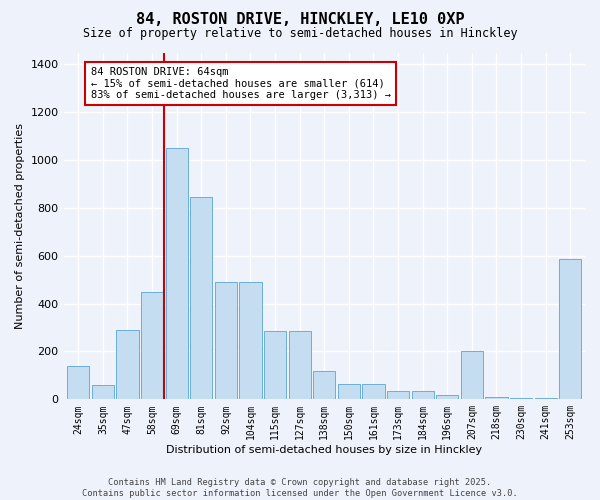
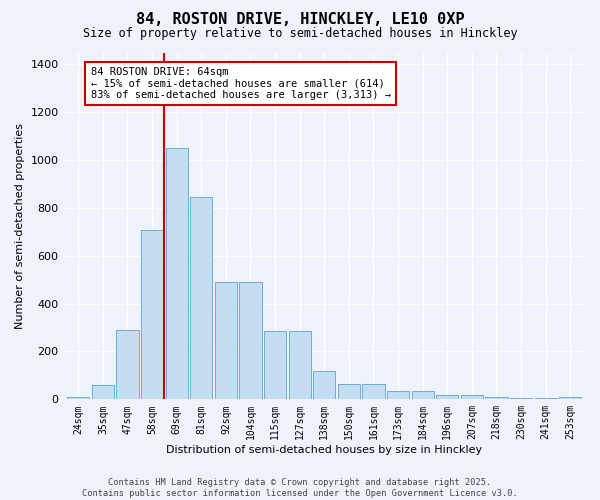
24sqm: 140 -> 10
58sqm: 450 -> 710
207sqm: 200 -> 20
253sqm: 585 -> 8
